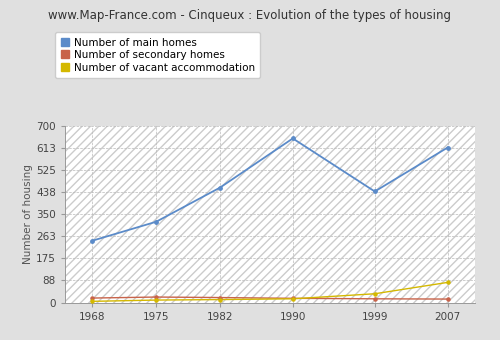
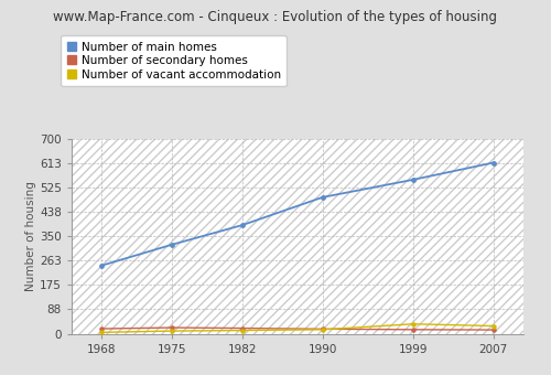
Number of main homes/1982: 455 -> 390
Number of main homes/1990: 650 -> 490
Number of main homes/1999: 440 -> 553
Number of vacant accommodation/2007: 80 -> 28
